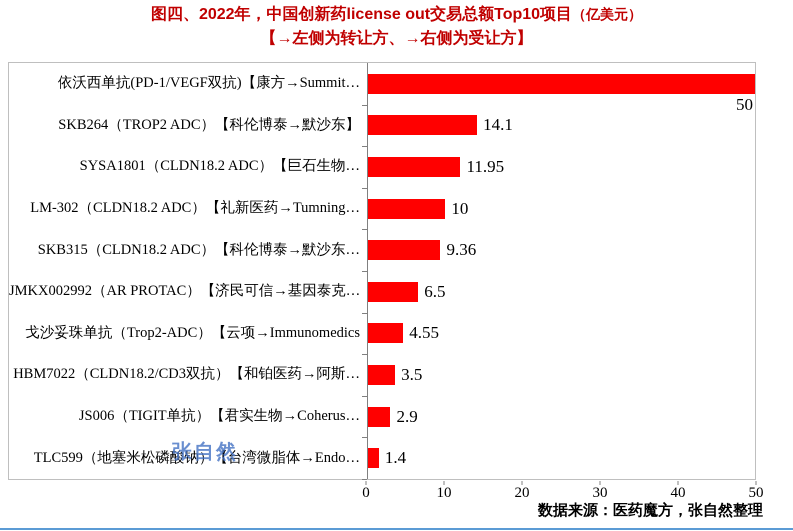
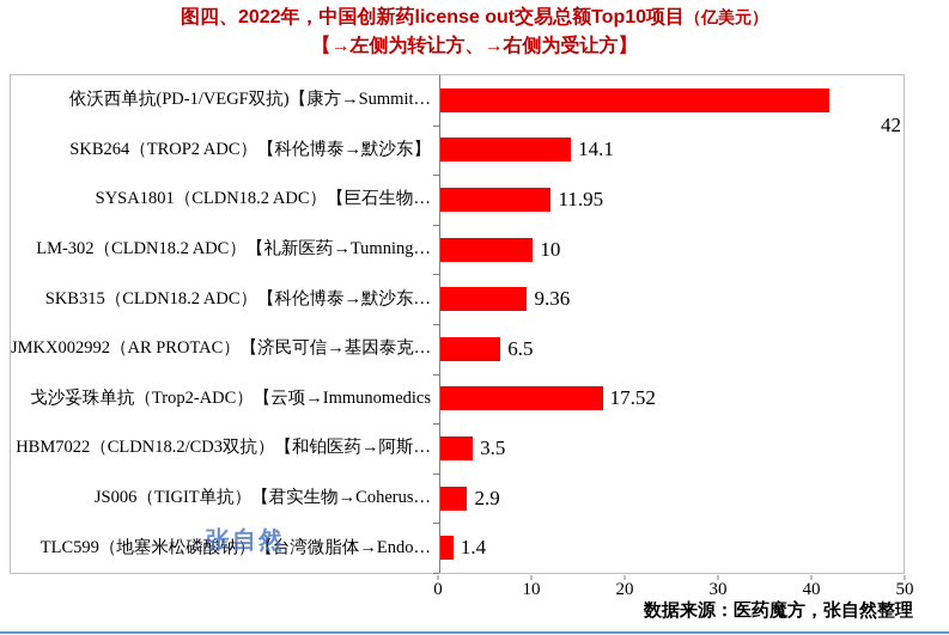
依沃西单抗(PD-1/VEGF双抗)【康方→Summit…: 50 -> 42
戈沙妥珠单抗（Trop2-ADC）【云项→Immunomedics: 4.55 -> 17.52
